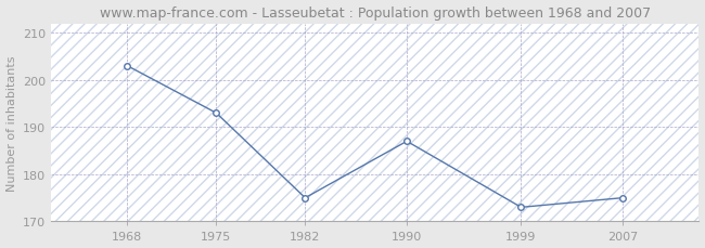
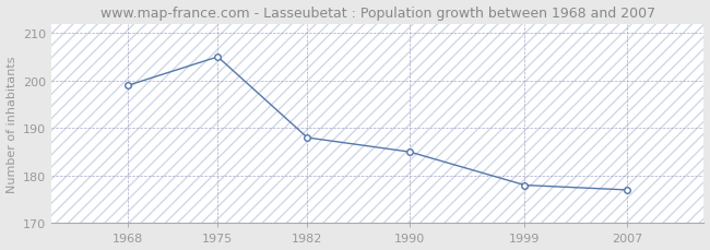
1968: 203 -> 199
1975: 193 -> 205
1982: 175 -> 188
1990: 187 -> 185
1999: 173 -> 178
2007: 175 -> 177
